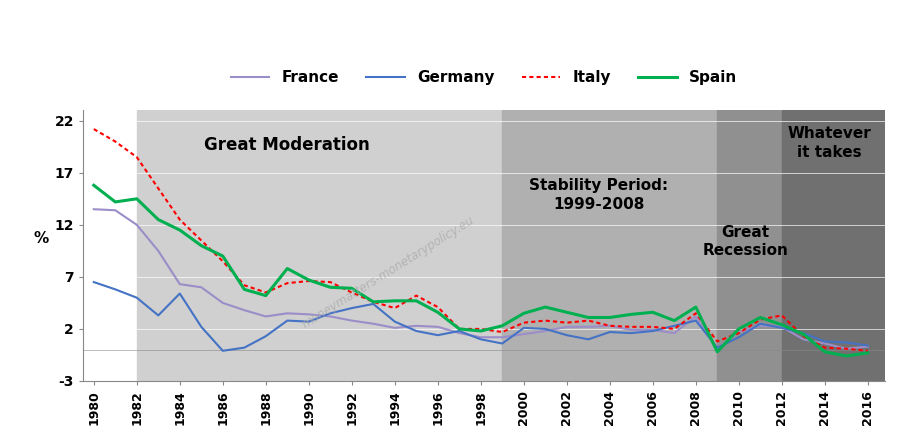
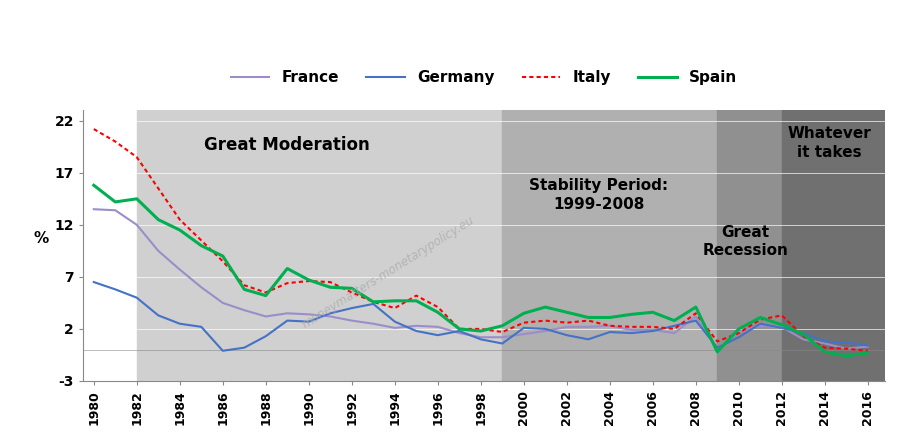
France/1984: 6.3 -> 7.7
Germany/1984: 5.4 -> 2.5
